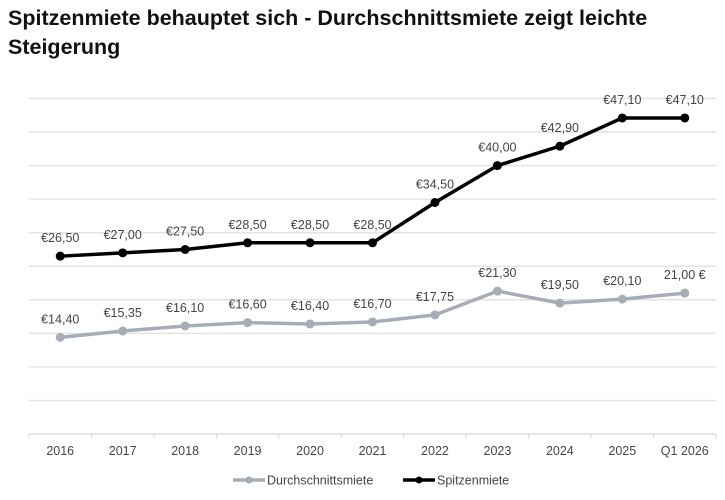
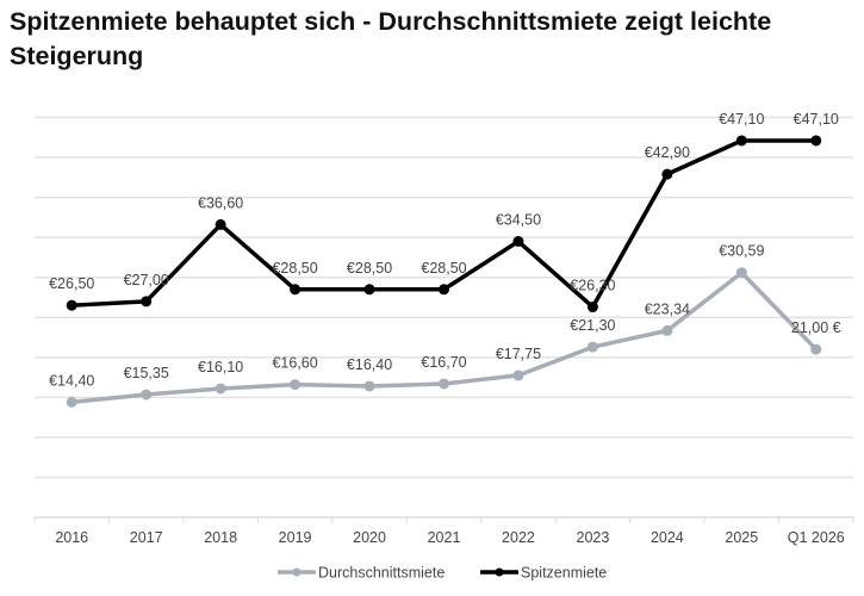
Spitzenmiete/2018: €27,50 -> €36,60
Spitzenmiete/2023: €40,00 -> €26,30
Durchschnittsmiete/2024: €19,50 -> €23,34
Durchschnittsmiete/2025: €20,10 -> €30,59
